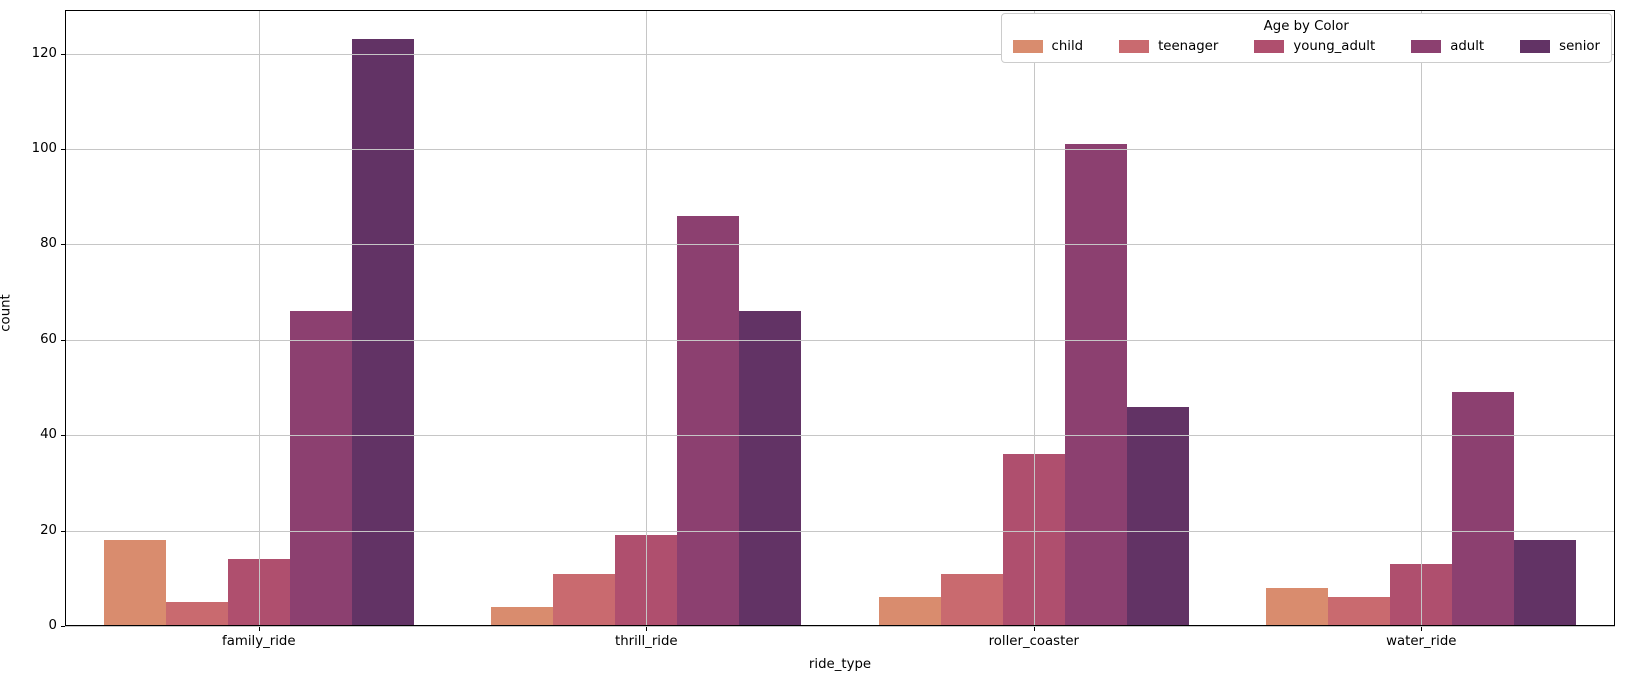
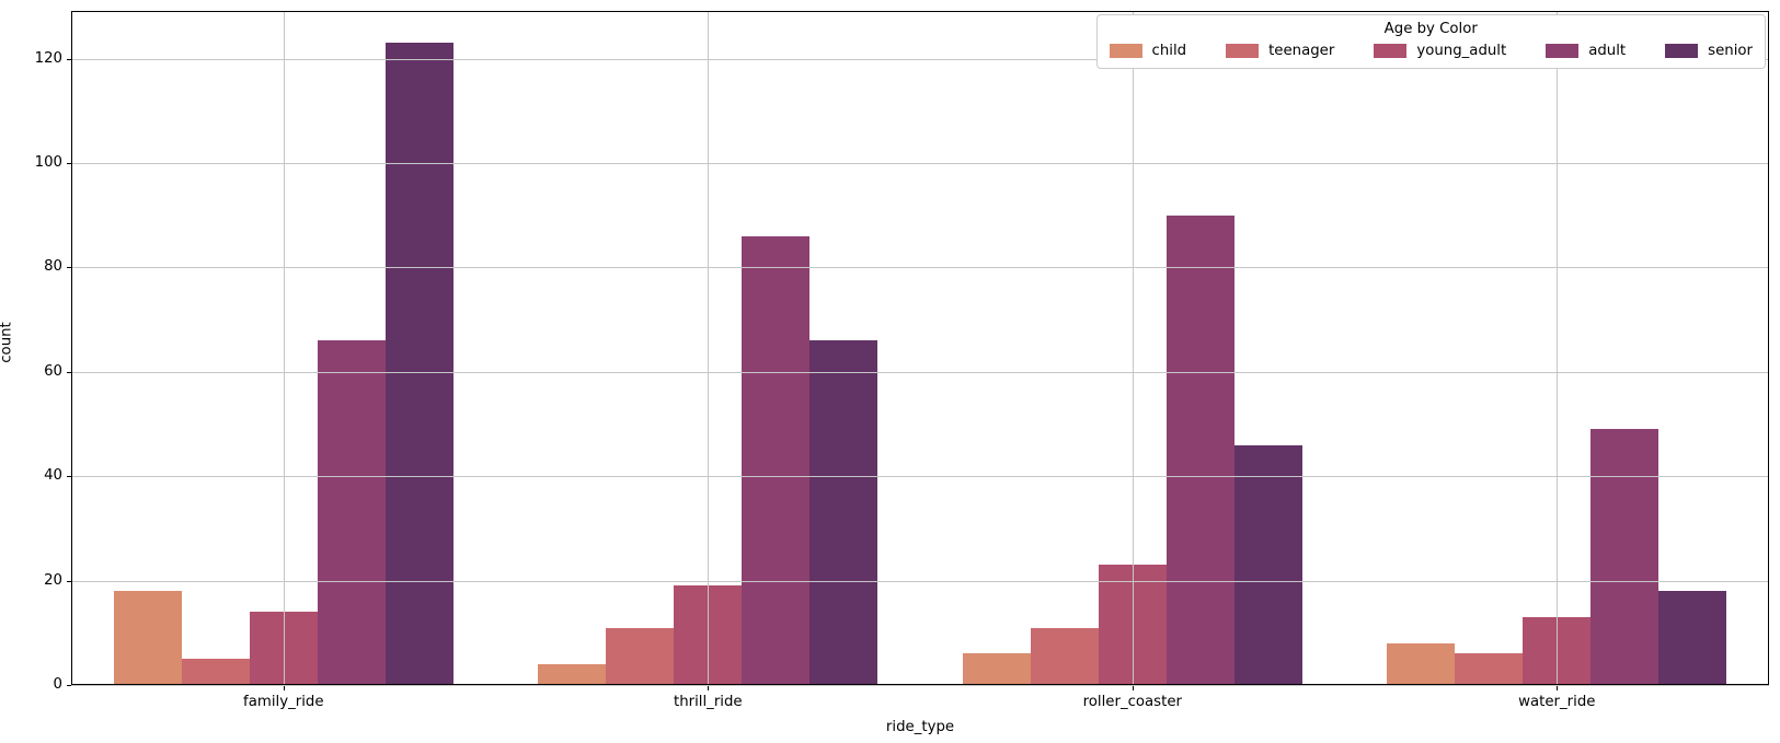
young_adult/roller_coaster: 36 -> 23
adult/roller_coaster: 101 -> 90
